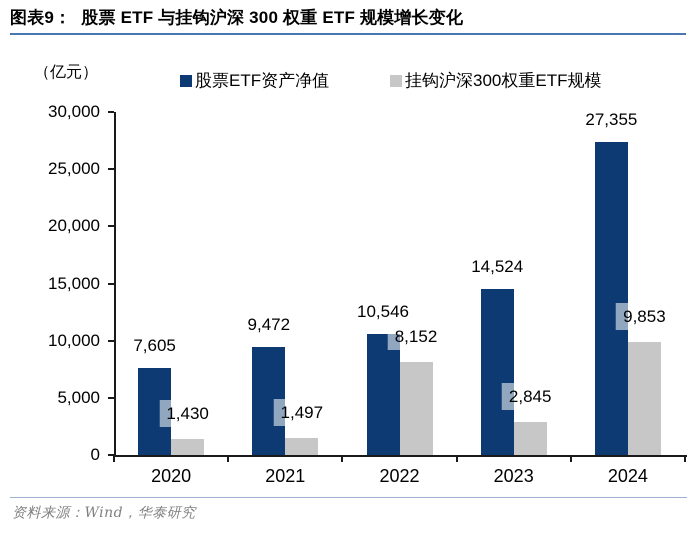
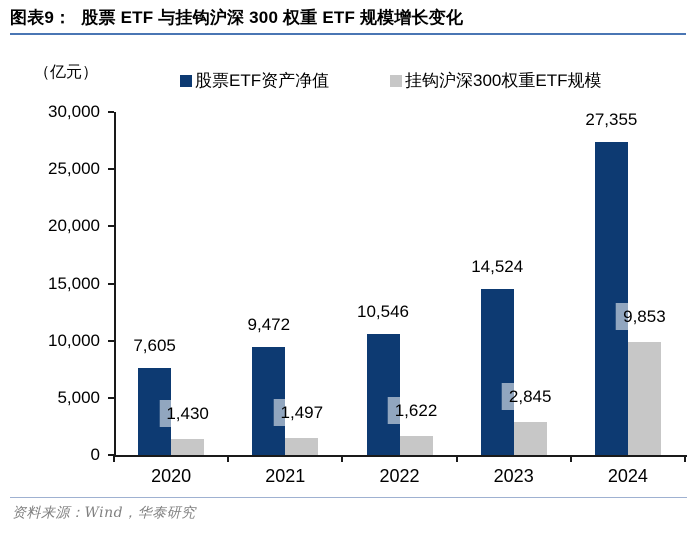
挂钩沪深300权重ETF规模/2022: 8,152 -> 1,622
